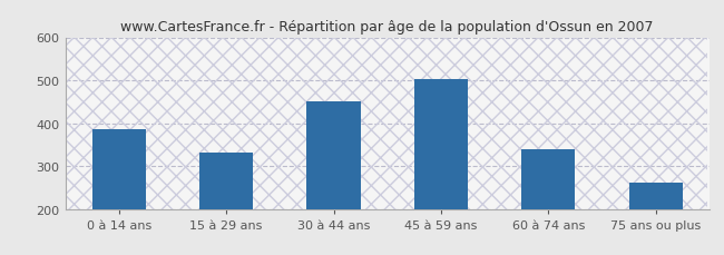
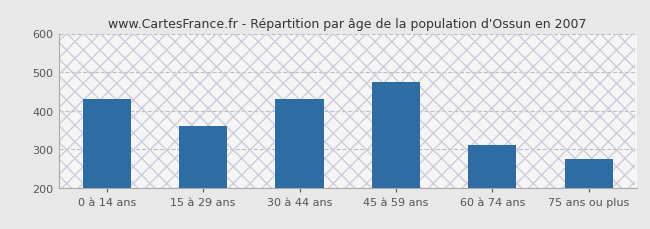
0 à 14 ans: 385 -> 430
15 à 29 ans: 332 -> 360
30 à 44 ans: 452 -> 430
45 à 59 ans: 503 -> 475
60 à 74 ans: 338 -> 310
75 ans ou plus: 260 -> 275
